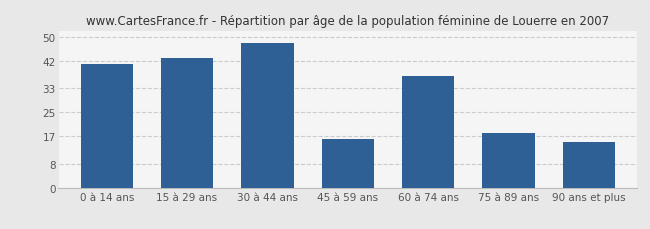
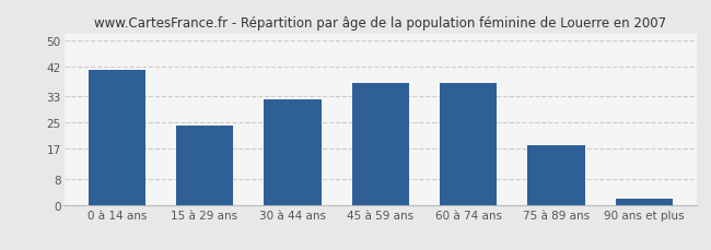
15 à 29 ans: 43 -> 24
30 à 44 ans: 48 -> 32
45 à 59 ans: 16 -> 37
90 ans et plus: 15 -> 2
